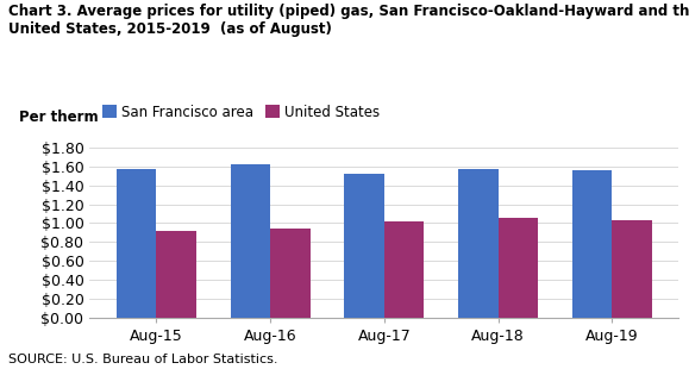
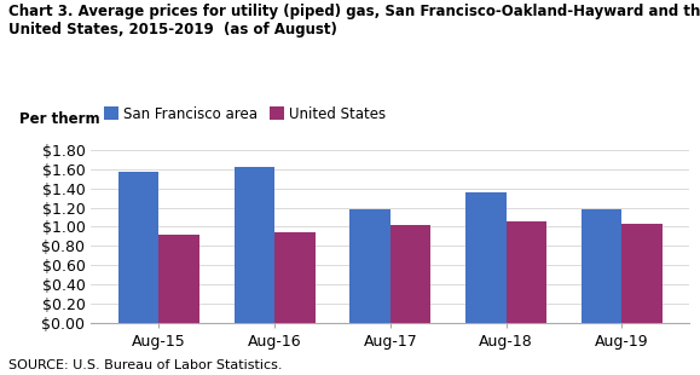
San Francisco area/Aug-17: $1.52 -> $1.18
San Francisco area/Aug-18: $1.57 -> $1.36
San Francisco area/Aug-19: $1.56 -> $1.18
